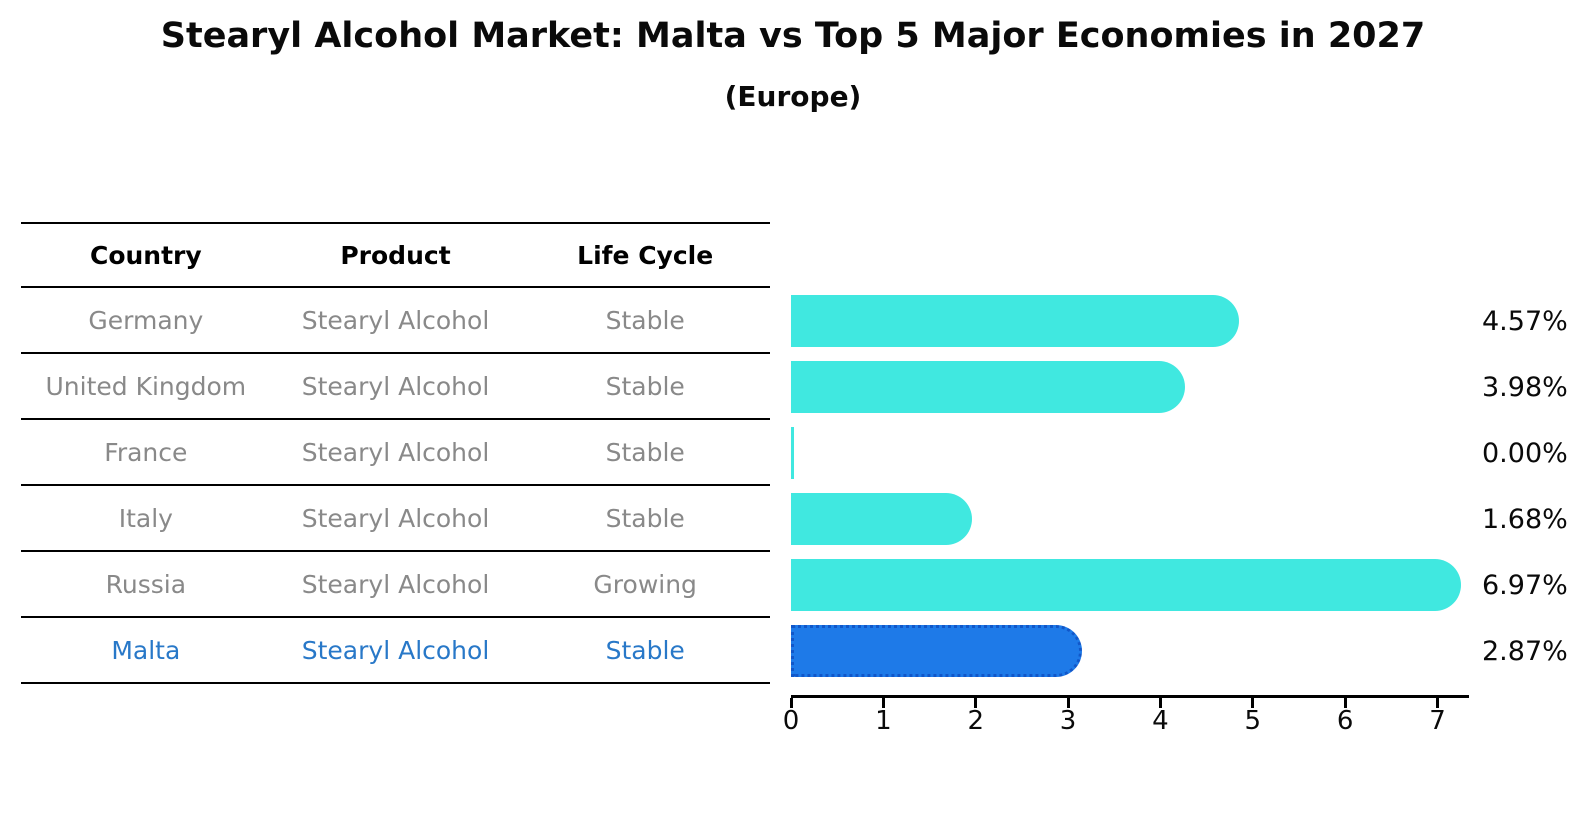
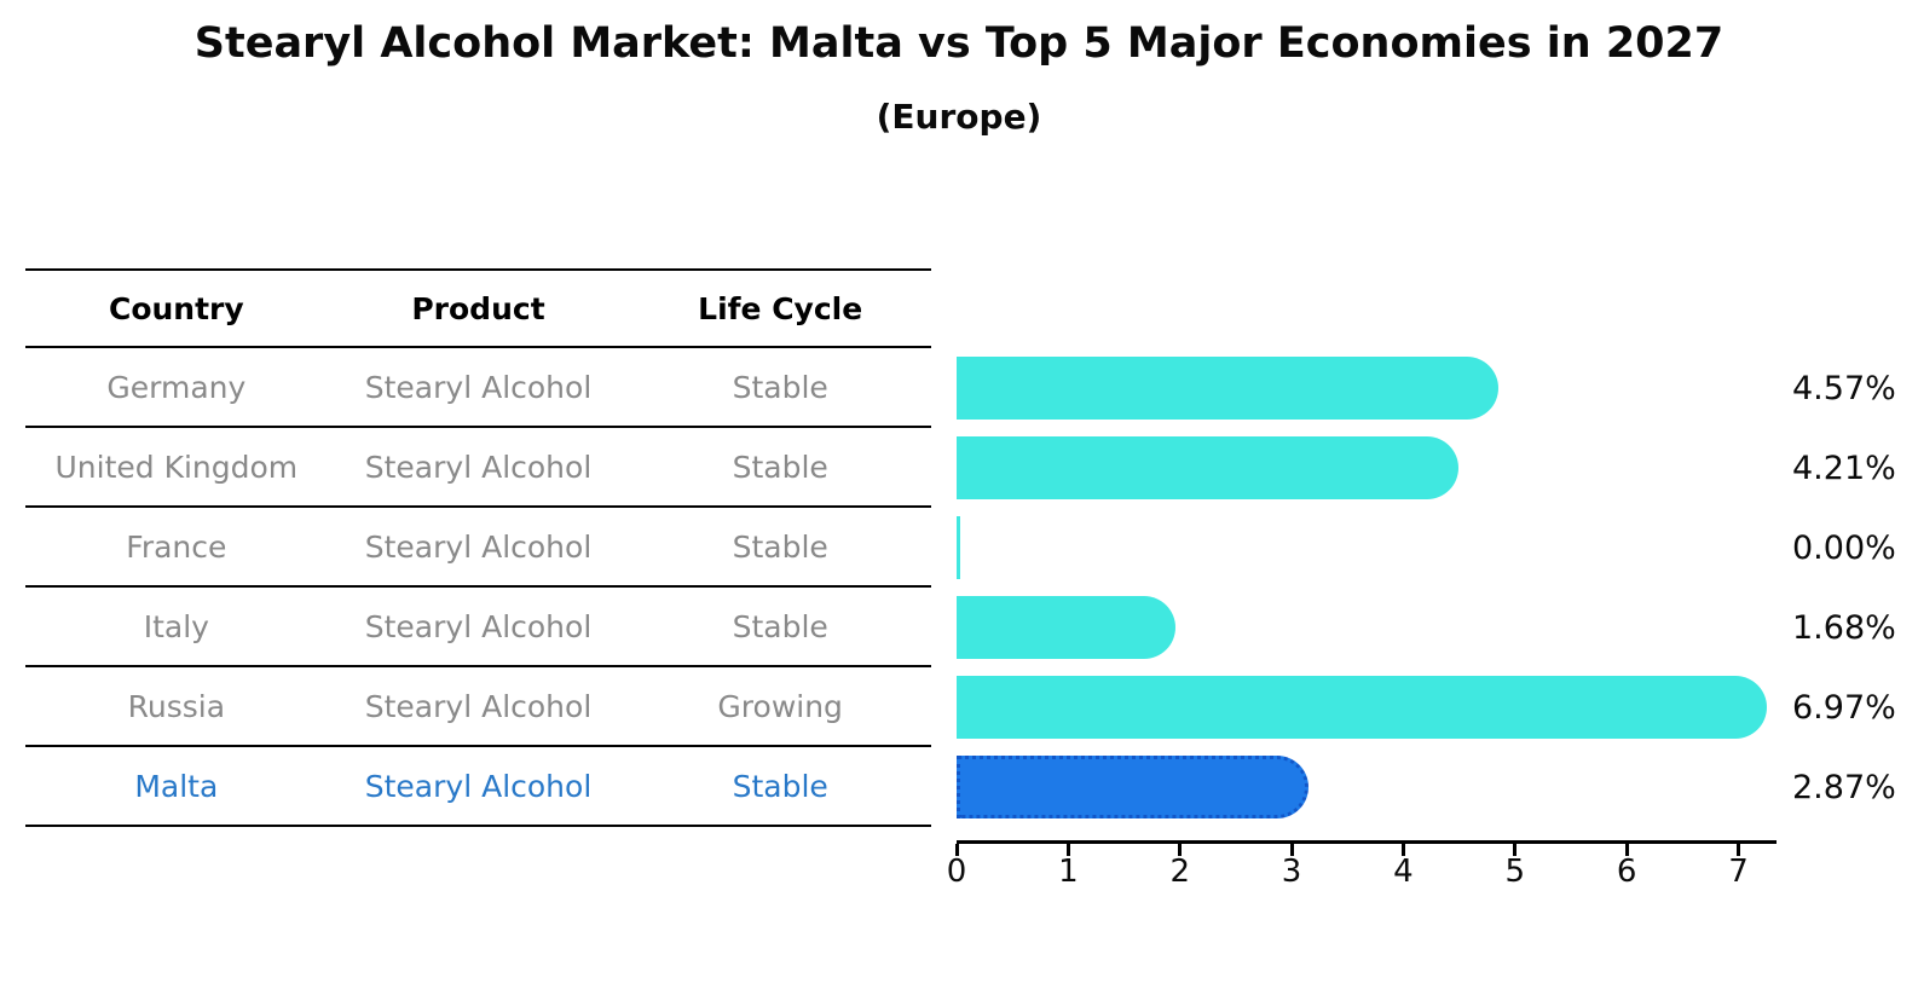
United Kingdom: 3.98% -> 4.21%
